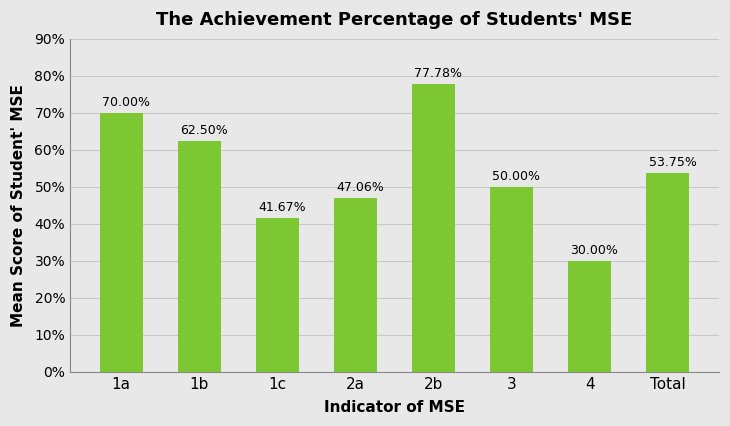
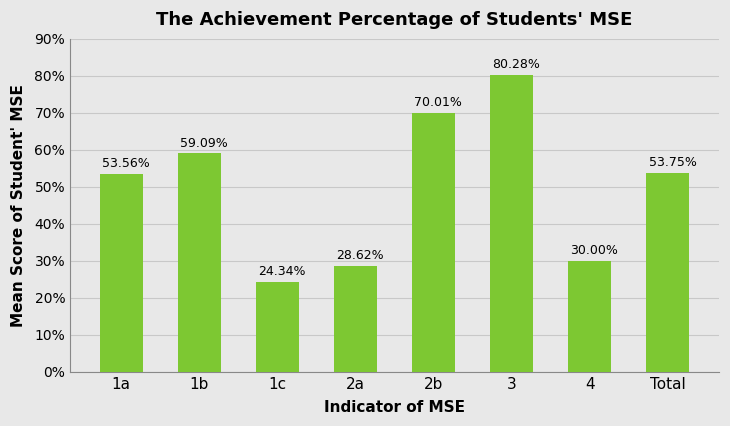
1a: 70.00% -> 53.56%
1b: 62.50% -> 59.09%
1c: 41.67% -> 24.34%
2a: 47.06% -> 28.62%
2b: 77.78% -> 70.01%
3: 50.00% -> 80.28%
